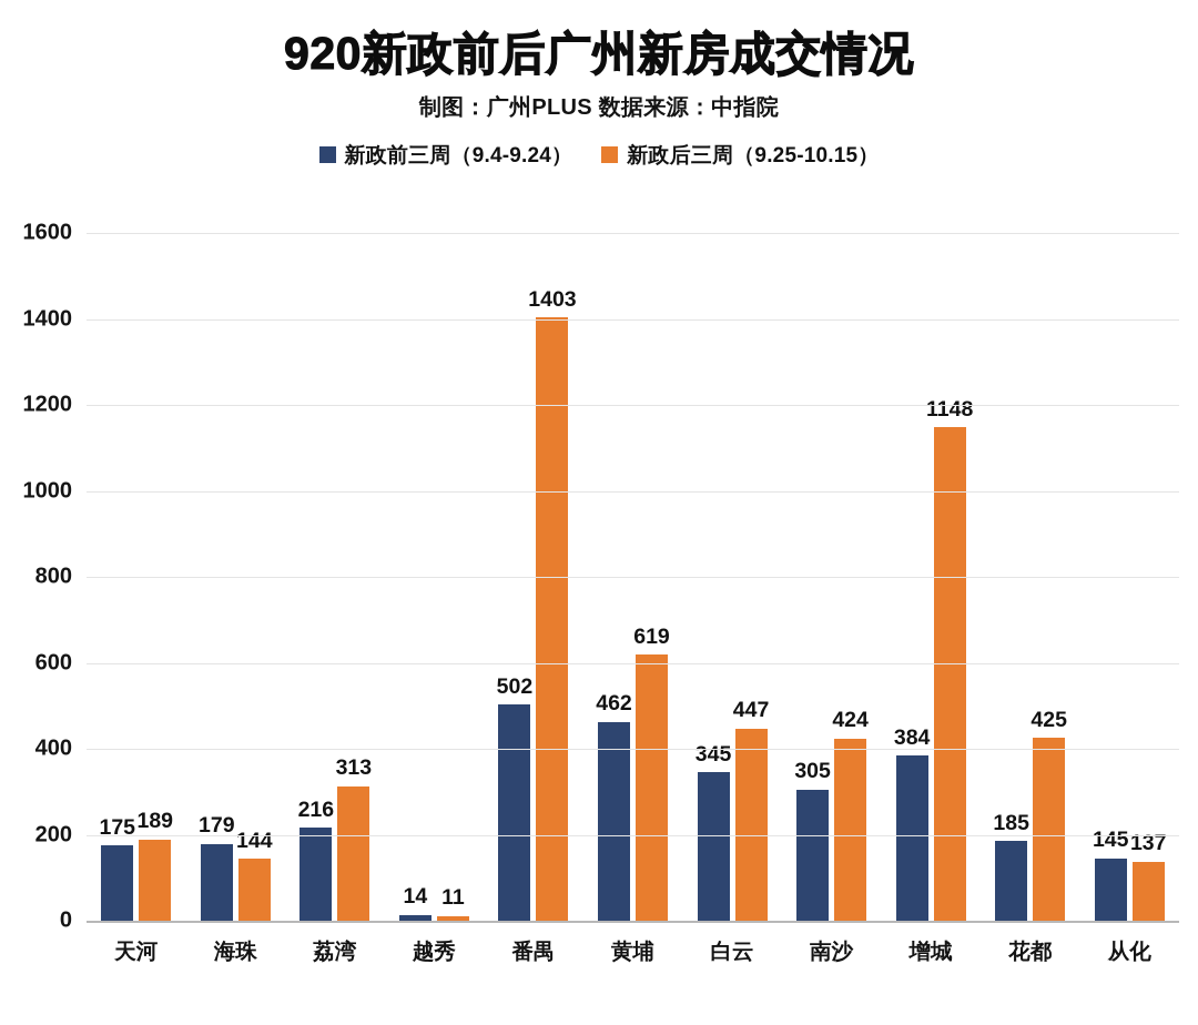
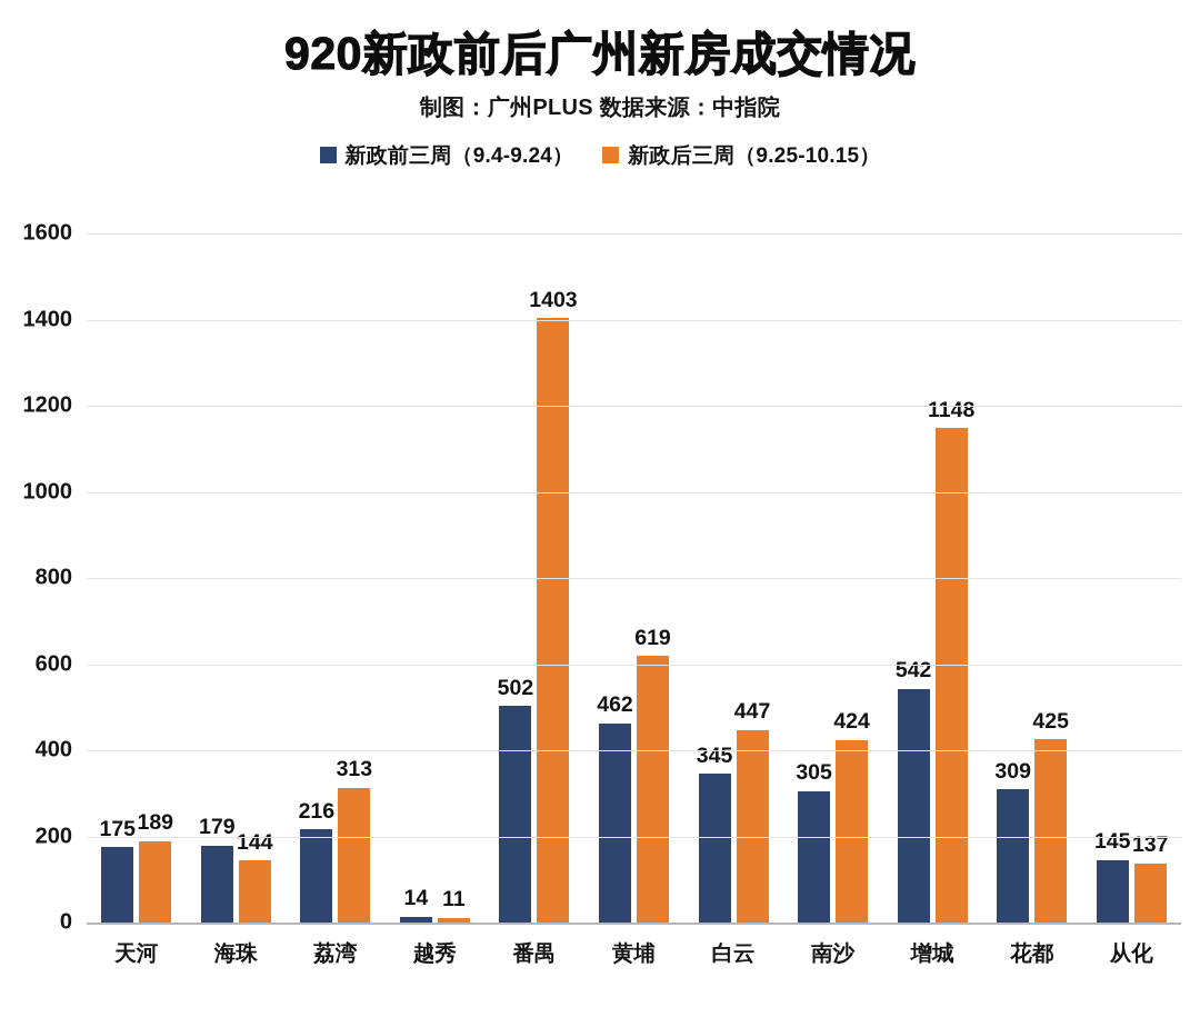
新政前三周（9.4-9.24）/增城: 384 -> 542
新政前三周（9.4-9.24）/花都: 185 -> 309
